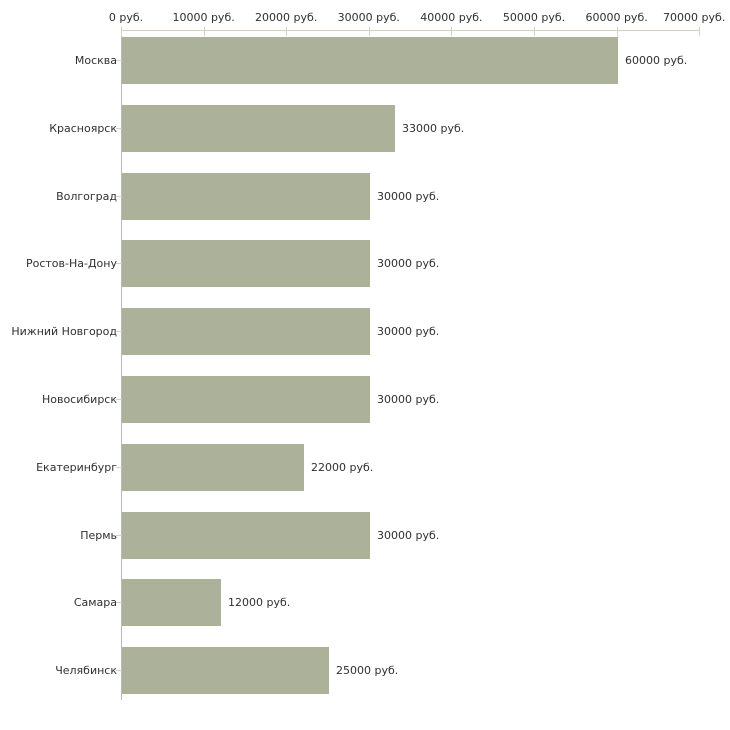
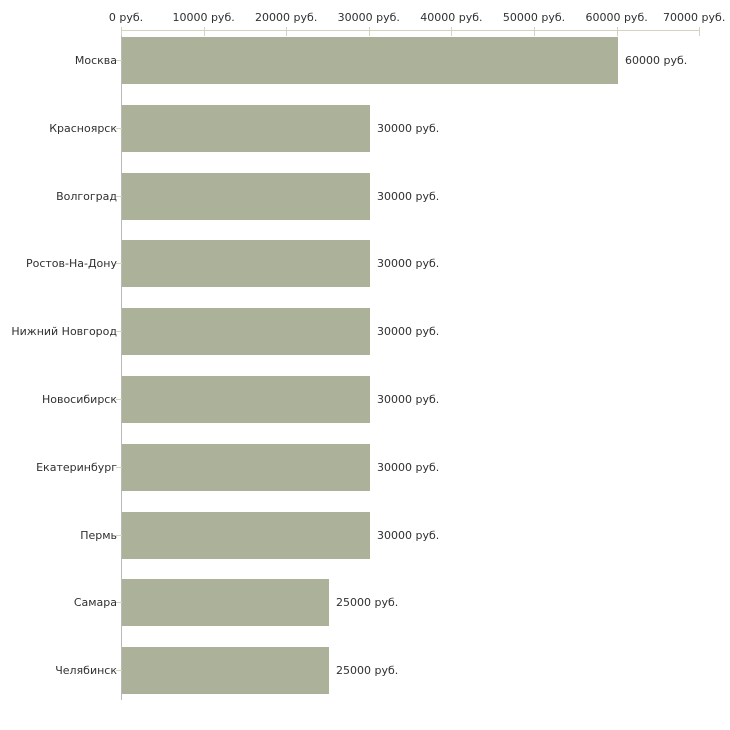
Красноярск: 33000 -> 30000
Екатеринбург: 22000 -> 30000
Самара: 12000 -> 25000
